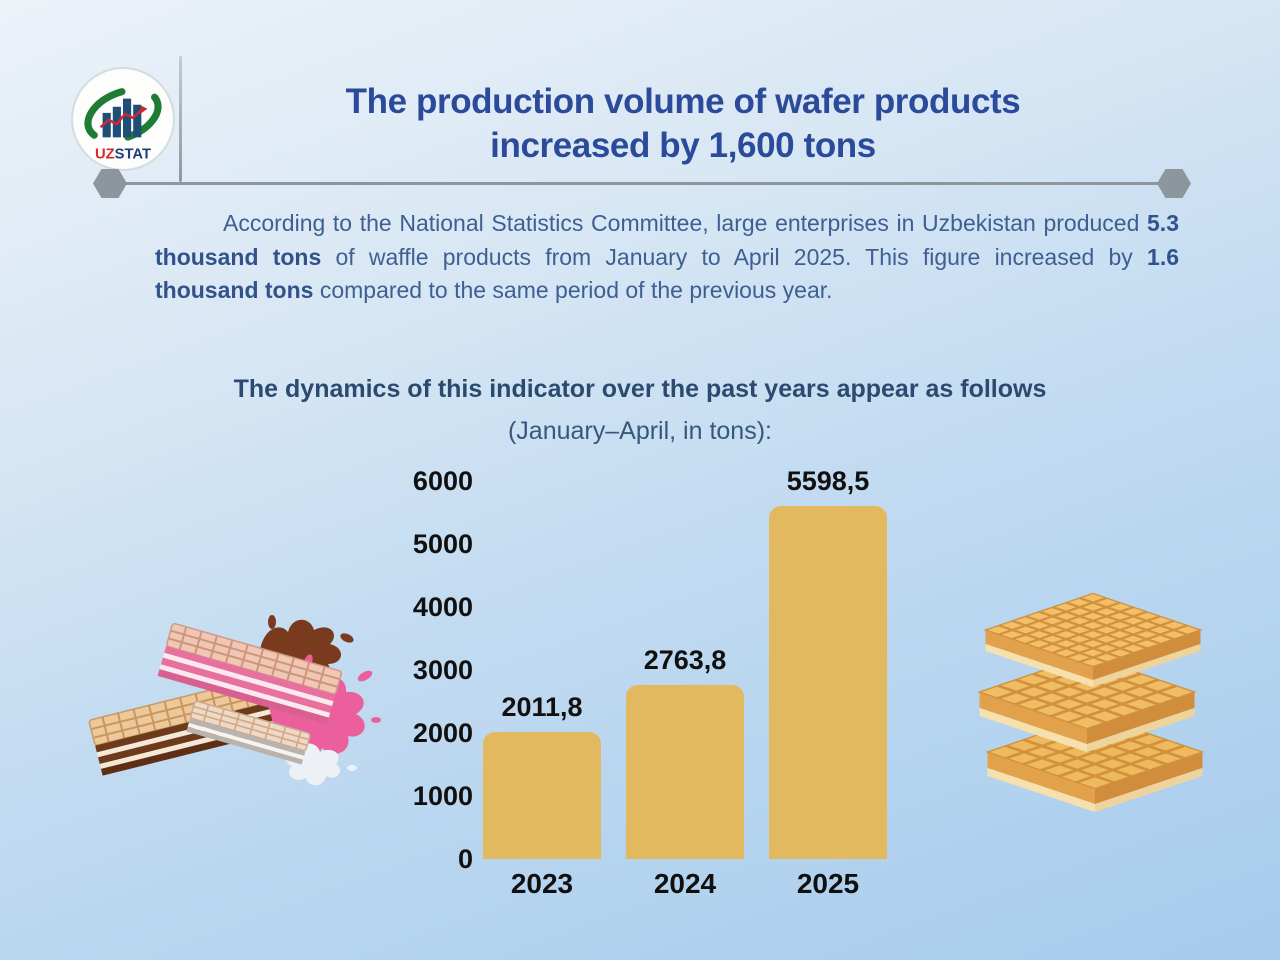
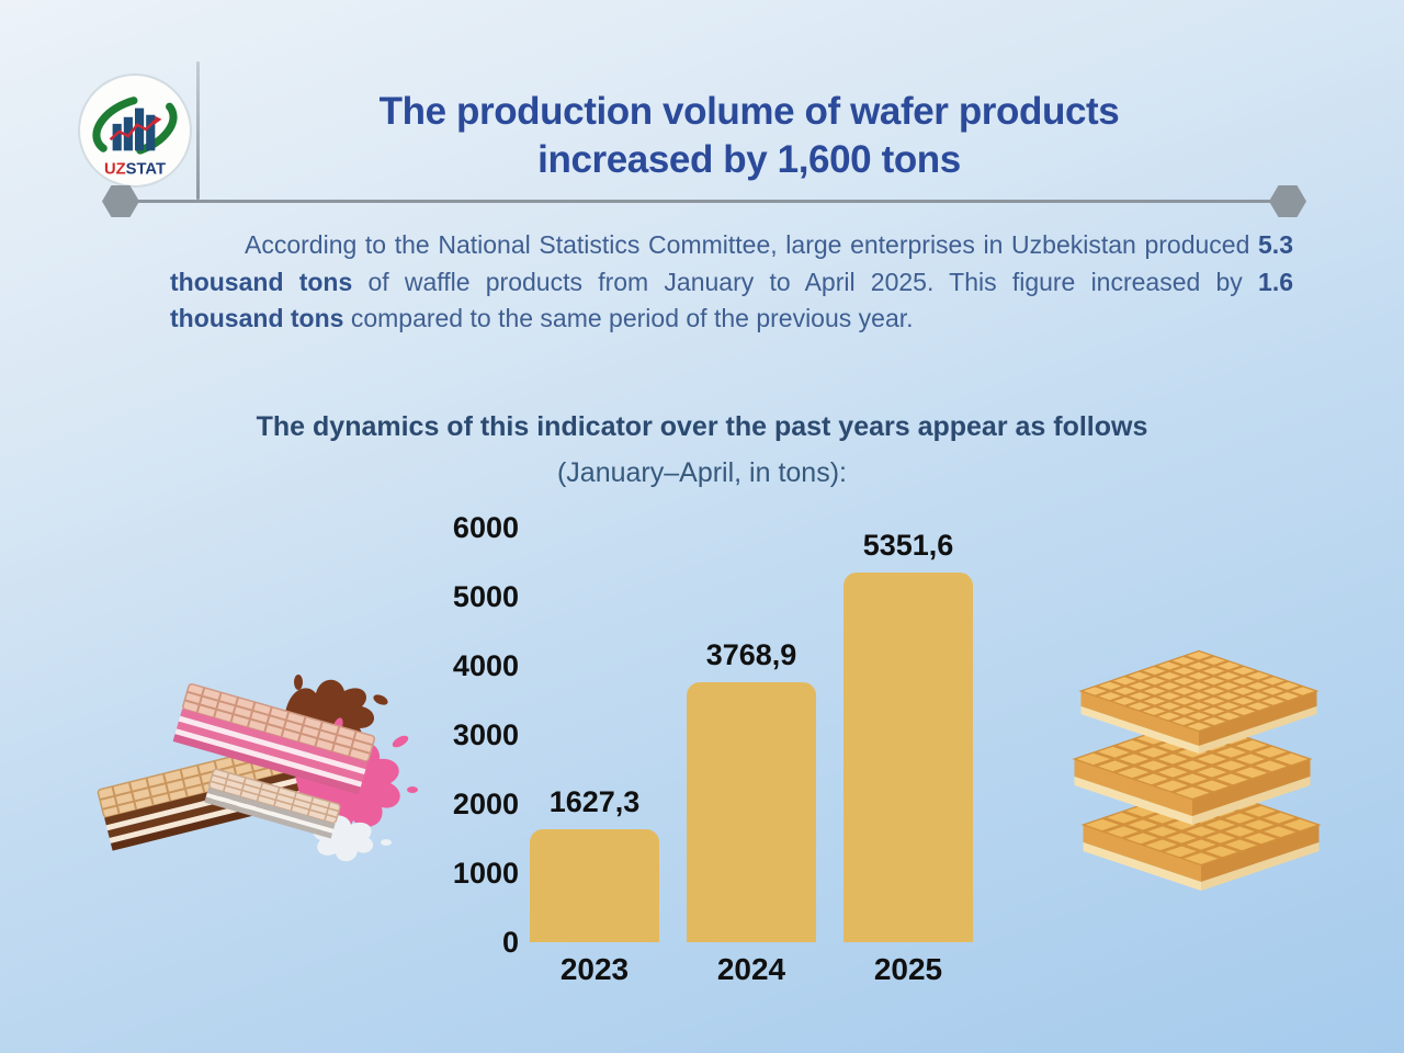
2023: 2011,8 -> 1627,3
2024: 2763,8 -> 3768,9
2025: 5598,5 -> 5351,6
